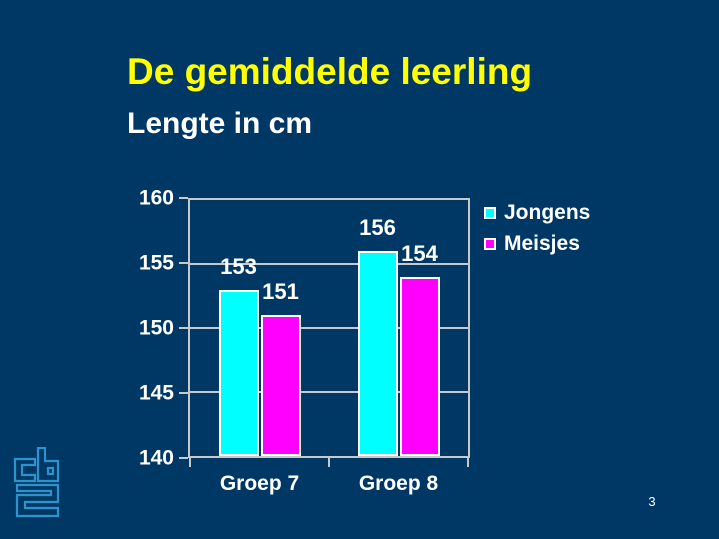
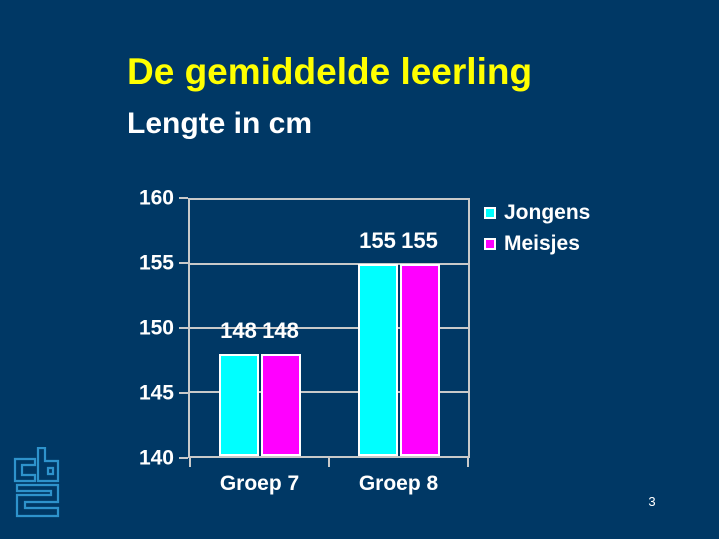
Jongens/Groep 7: 153 -> 148
Meisjes/Groep 7: 151 -> 148
Jongens/Groep 8: 156 -> 155
Meisjes/Groep 8: 154 -> 155
